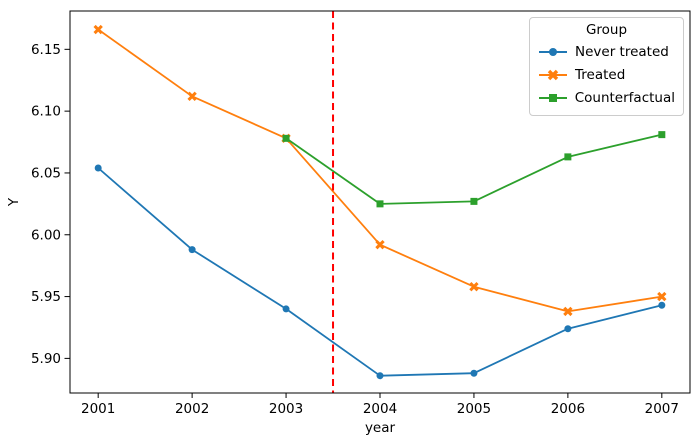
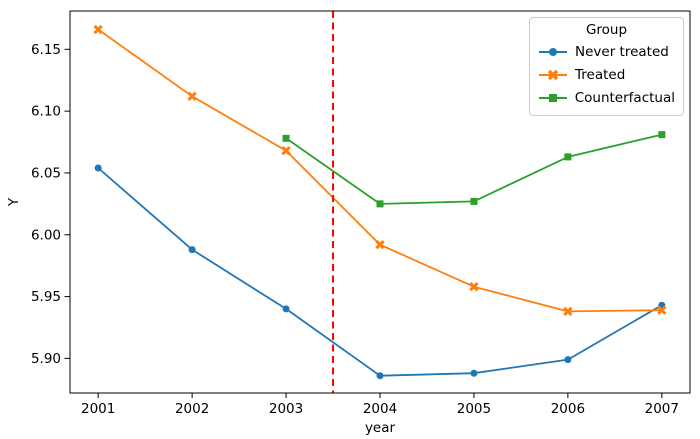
Treated/2003: 6.078 -> 6.068
Never treated/2006: 5.924 -> 5.899
Treated/2007: 5.950 -> 5.939
